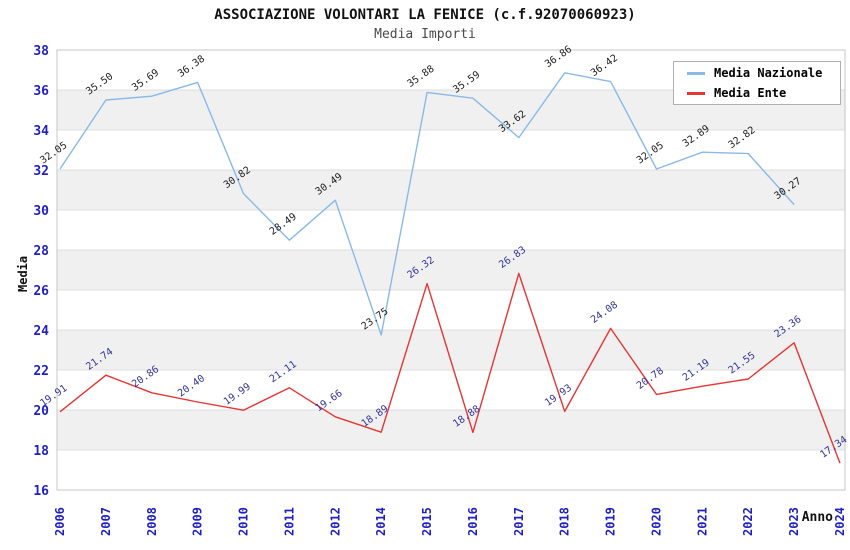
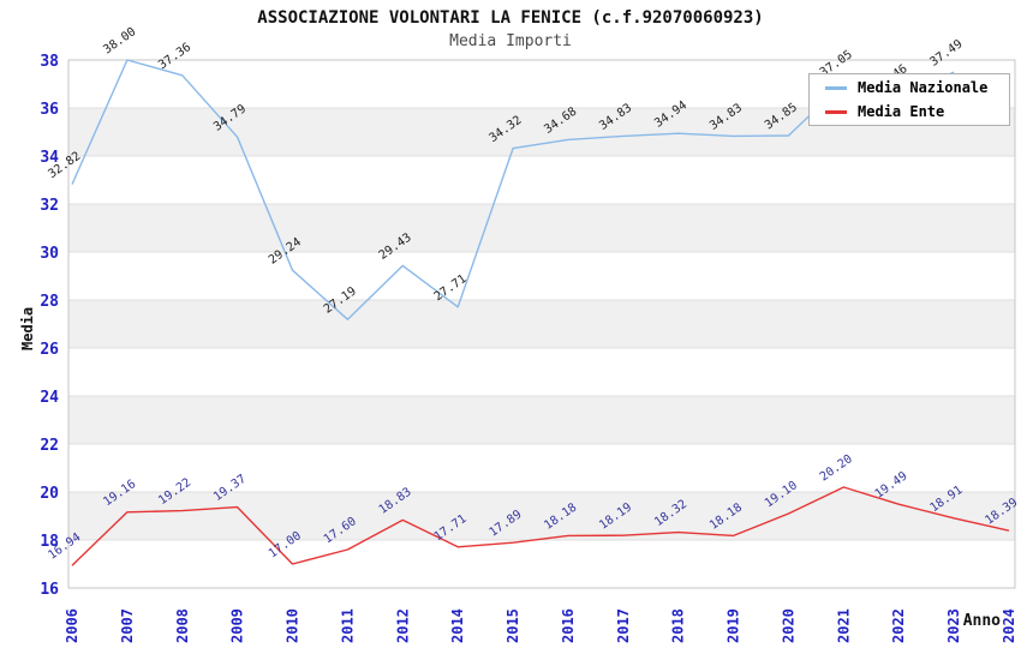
Media Nazionale/2006: 32.05 -> 32.82
Media Ente/2006: 19.91 -> 16.94
Media Nazionale/2007: 35.50 -> 38.00
Media Ente/2007: 21.74 -> 19.16
Media Nazionale/2008: 35.69 -> 37.36
Media Ente/2008: 20.86 -> 19.22
Media Nazionale/2009: 36.38 -> 34.79
Media Ente/2009: 20.40 -> 19.37
Media Nazionale/2010: 30.82 -> 29.24
Media Ente/2010: 19.99 -> 17.00
Media Nazionale/2011: 28.49 -> 27.19
Media Ente/2011: 21.11 -> 17.60
Media Nazionale/2012: 30.49 -> 29.43
Media Ente/2012: 19.66 -> 18.83
Media Nazionale/2014: 23.75 -> 27.71
Media Ente/2014: 18.89 -> 17.71
Media Nazionale/2015: 35.88 -> 34.32
Media Ente/2015: 26.32 -> 17.89
Media Nazionale/2016: 35.59 -> 34.68
Media Ente/2016: 18.88 -> 18.18
Media Nazionale/2017: 33.62 -> 34.83
Media Ente/2017: 26.83 -> 18.19
Media Nazionale/2018: 36.86 -> 34.94
Media Ente/2018: 19.93 -> 18.32
Media Nazionale/2019: 36.42 -> 34.83
Media Ente/2019: 24.08 -> 18.18
Media Nazionale/2020: 32.05 -> 34.85
Media Ente/2020: 20.78 -> 19.10
Media Nazionale/2021: 32.89 -> 37.05
Media Ente/2021: 21.19 -> 20.20
Media Nazionale/2022: 32.82 -> 36.46
Media Ente/2022: 21.55 -> 19.49
Media Nazionale/2023: 30.27 -> 37.49
Media Ente/2023: 23.36 -> 18.91
Media Ente/2024: 17.34 -> 18.39
